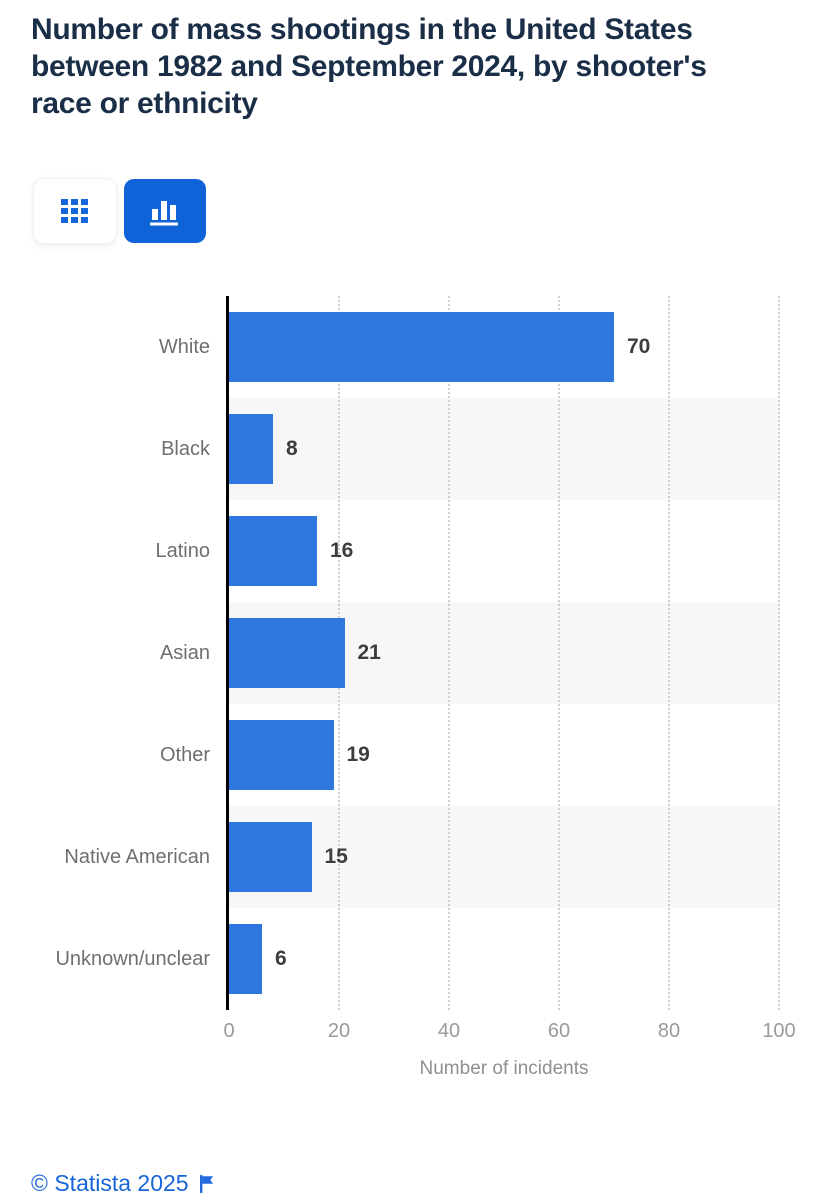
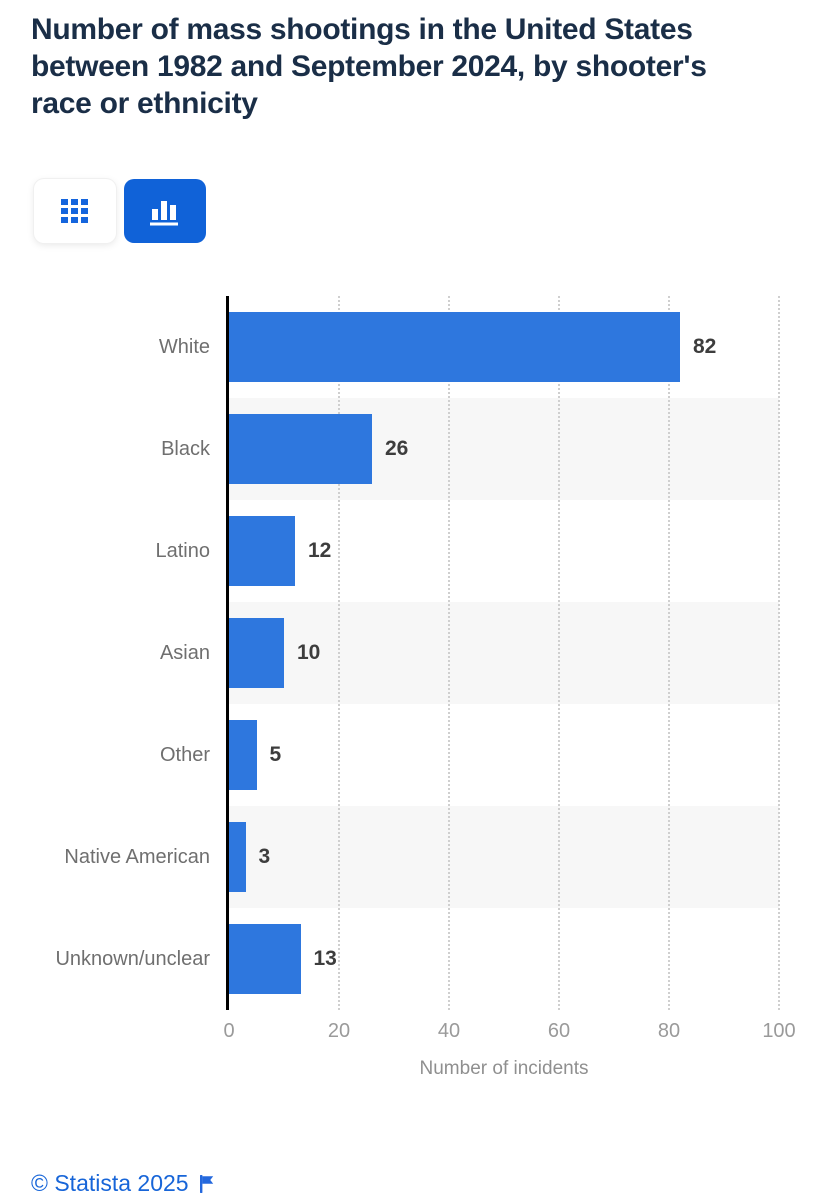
White: 70 -> 82
Black: 8 -> 26
Latino: 16 -> 12
Asian: 21 -> 10
Other: 19 -> 5
Native American: 15 -> 3
Unknown/unclear: 6 -> 13
